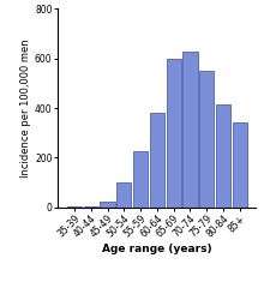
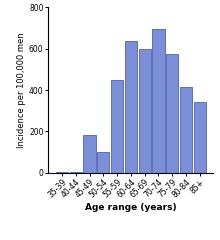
45-49: 25 -> 185
55-59: 225 -> 450
60-64: 380 -> 635
70-74: 625 -> 695
75-79: 550 -> 575
